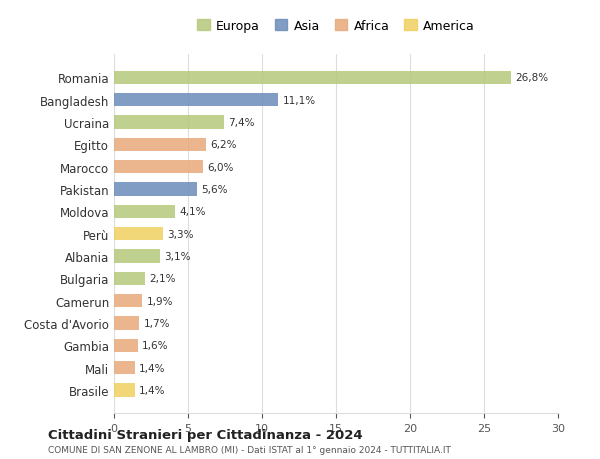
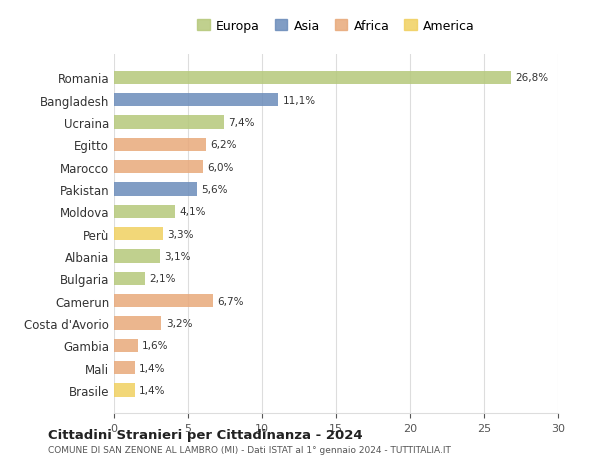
Camerun: 1,9% -> 6,7%
Costa d'Avorio: 1,7% -> 3,2%
